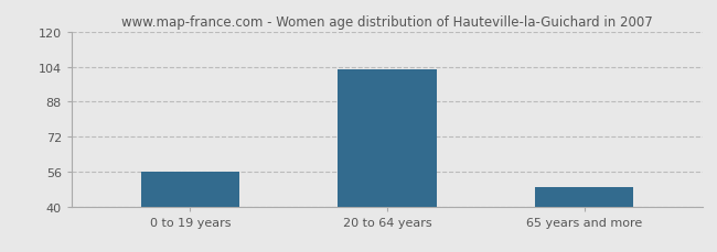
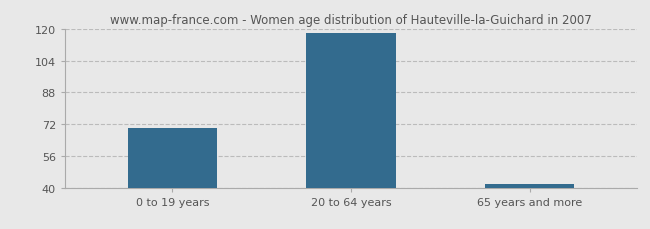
0 to 19 years: 56 -> 70
20 to 64 years: 103 -> 118
65 years and more: 49 -> 42
